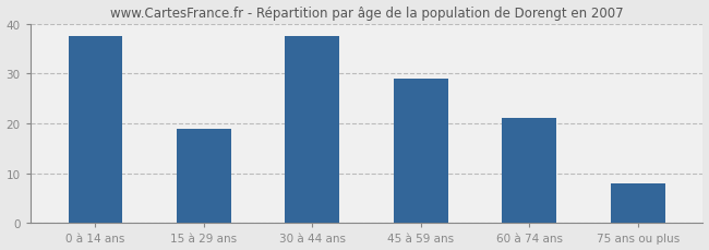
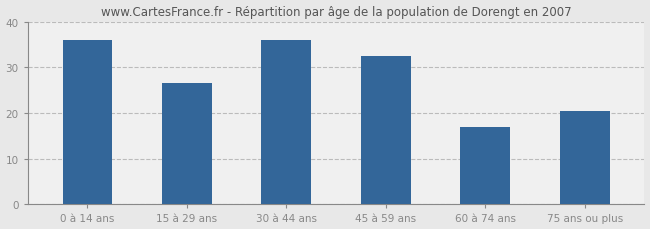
0 à 14 ans: 37.5 -> 36.0
15 à 29 ans: 19.0 -> 26.5
30 à 44 ans: 37.5 -> 36.0
45 à 59 ans: 29.0 -> 32.5
60 à 74 ans: 21.0 -> 17.0
75 ans ou plus: 8.0 -> 20.5
